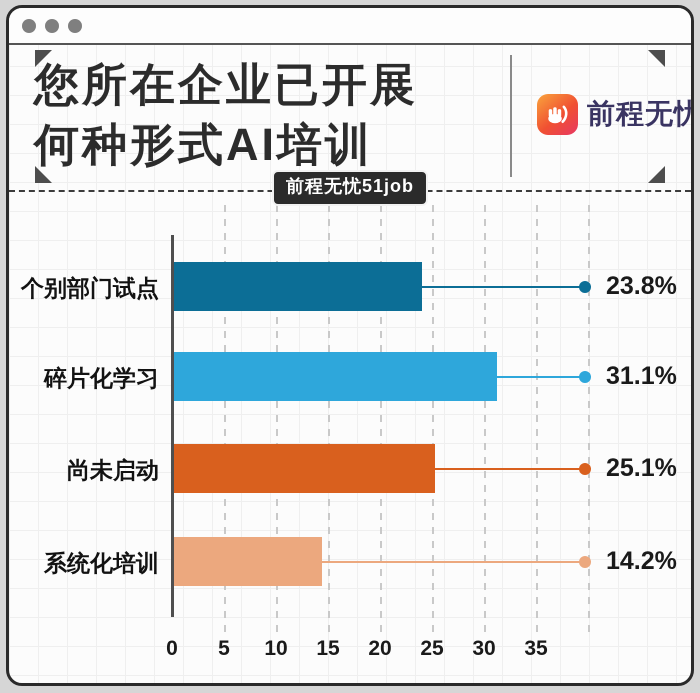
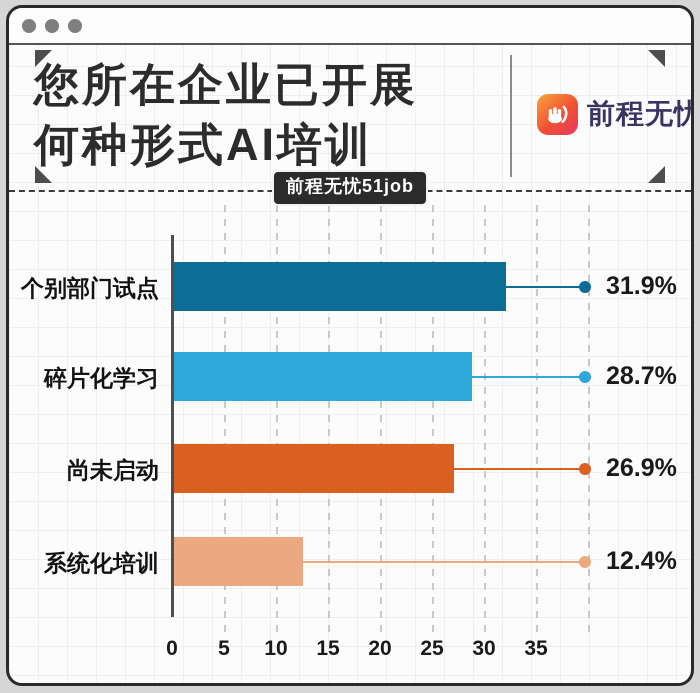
个别部门试点: 23.8% -> 31.9%
碎片化学习: 31.1% -> 28.7%
尚未启动: 25.1% -> 26.9%
系统化培训: 14.2% -> 12.4%
